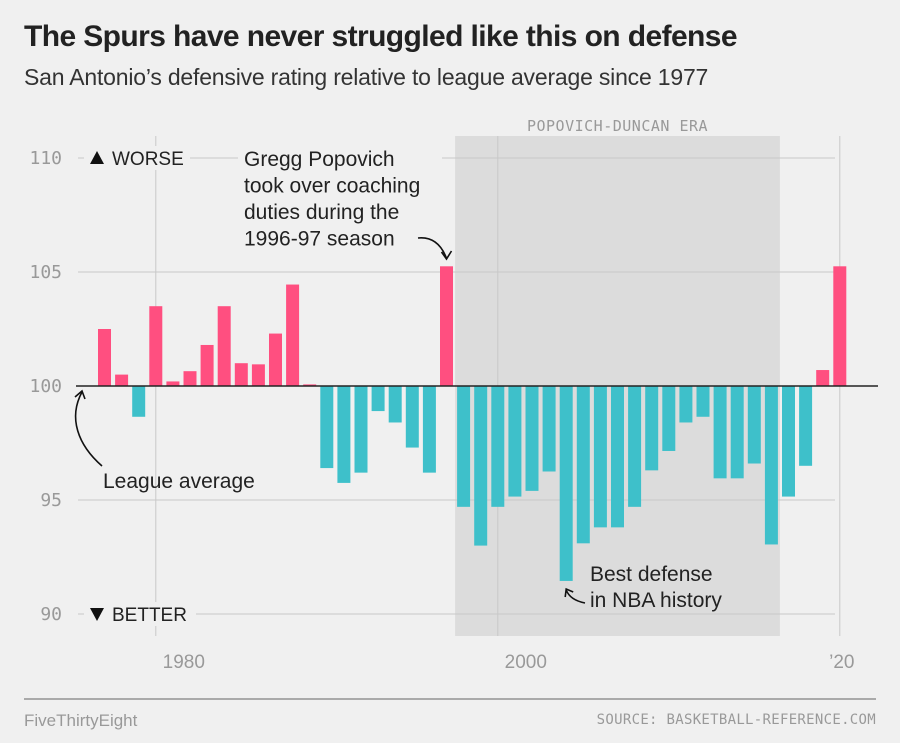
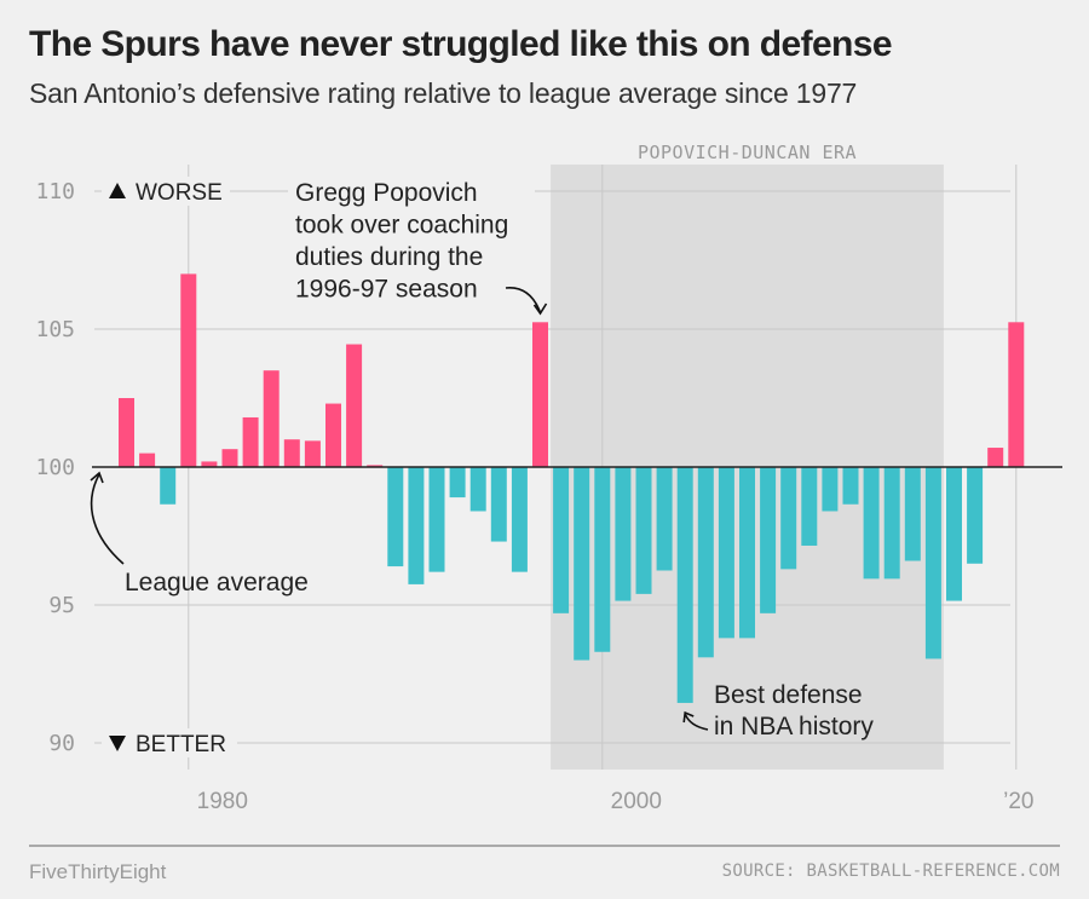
1980: 103.5 -> 107.0
2000: 94.7 -> 93.3
